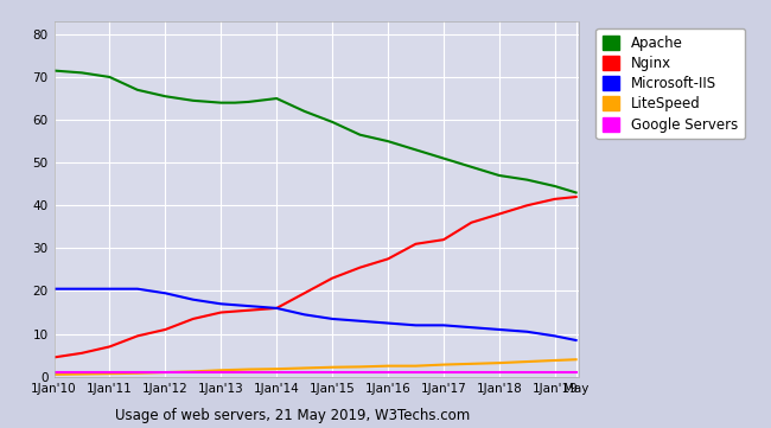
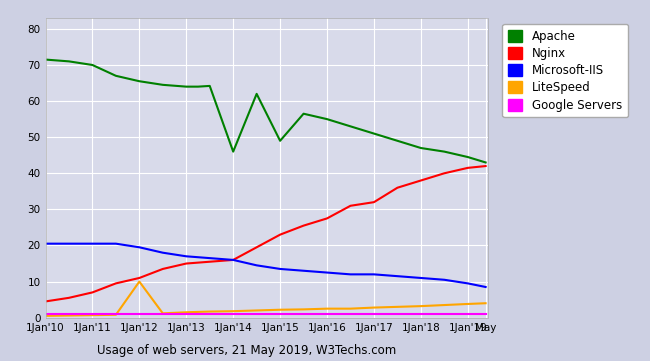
LiteSpeed/1Jan'12: 1.0 -> 10.0
Apache/1Jan'14: 65.0 -> 46.0
Apache/1Jan'15: 59.5 -> 49.0
